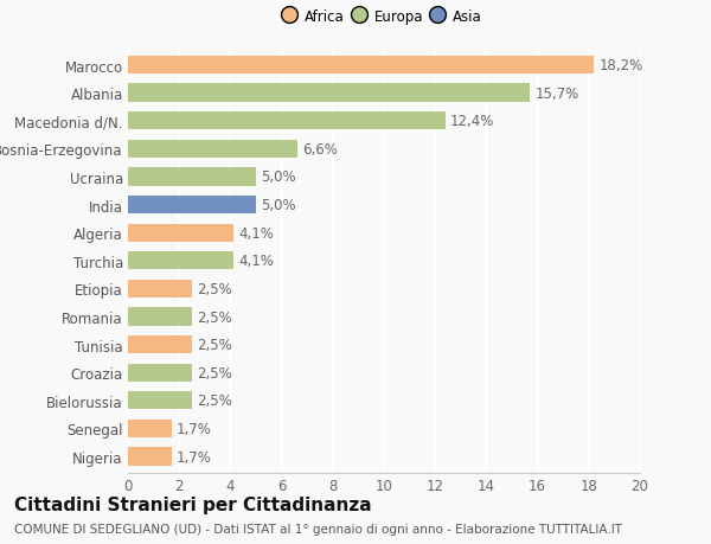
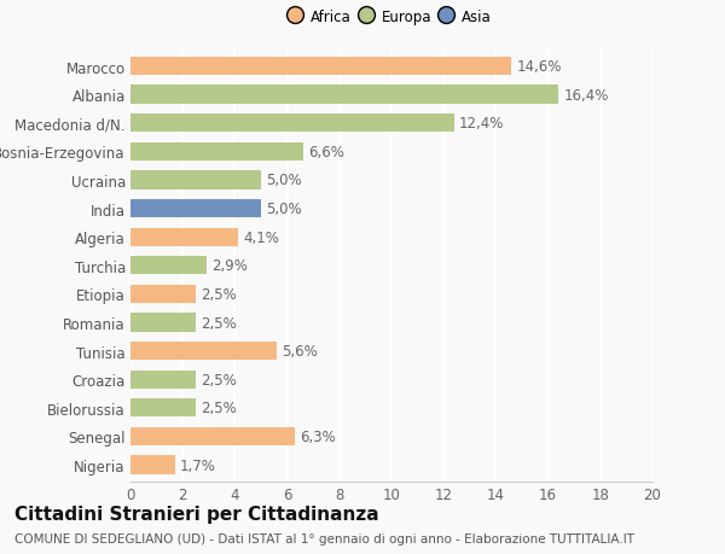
Marocco: 18,2% -> 14,6%
Albania: 15,7% -> 16,4%
Turchia: 4,1% -> 2,9%
Tunisia: 2,5% -> 5,6%
Senegal: 1,7% -> 6,3%
